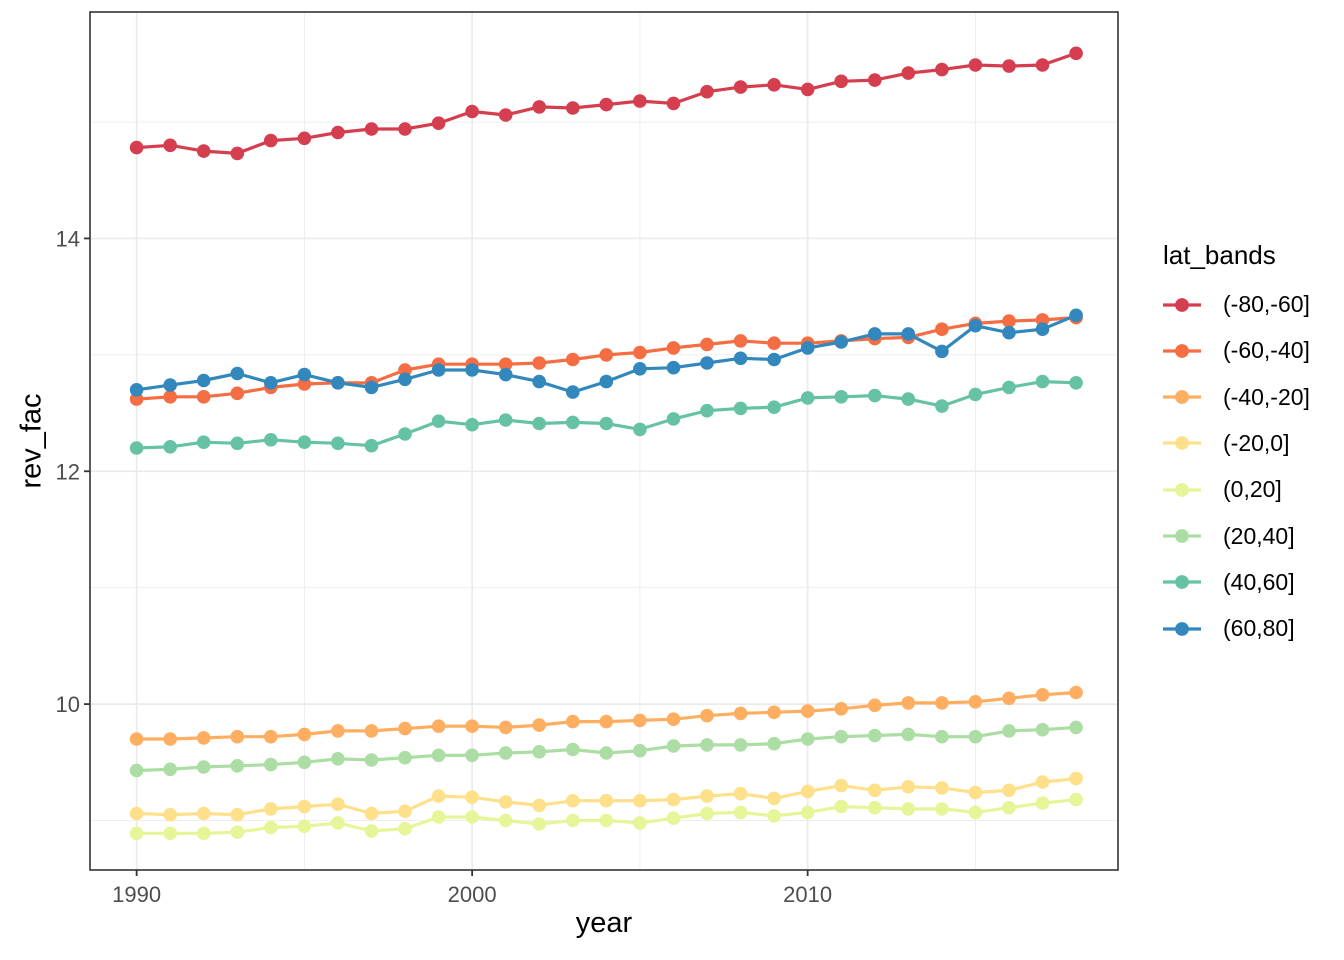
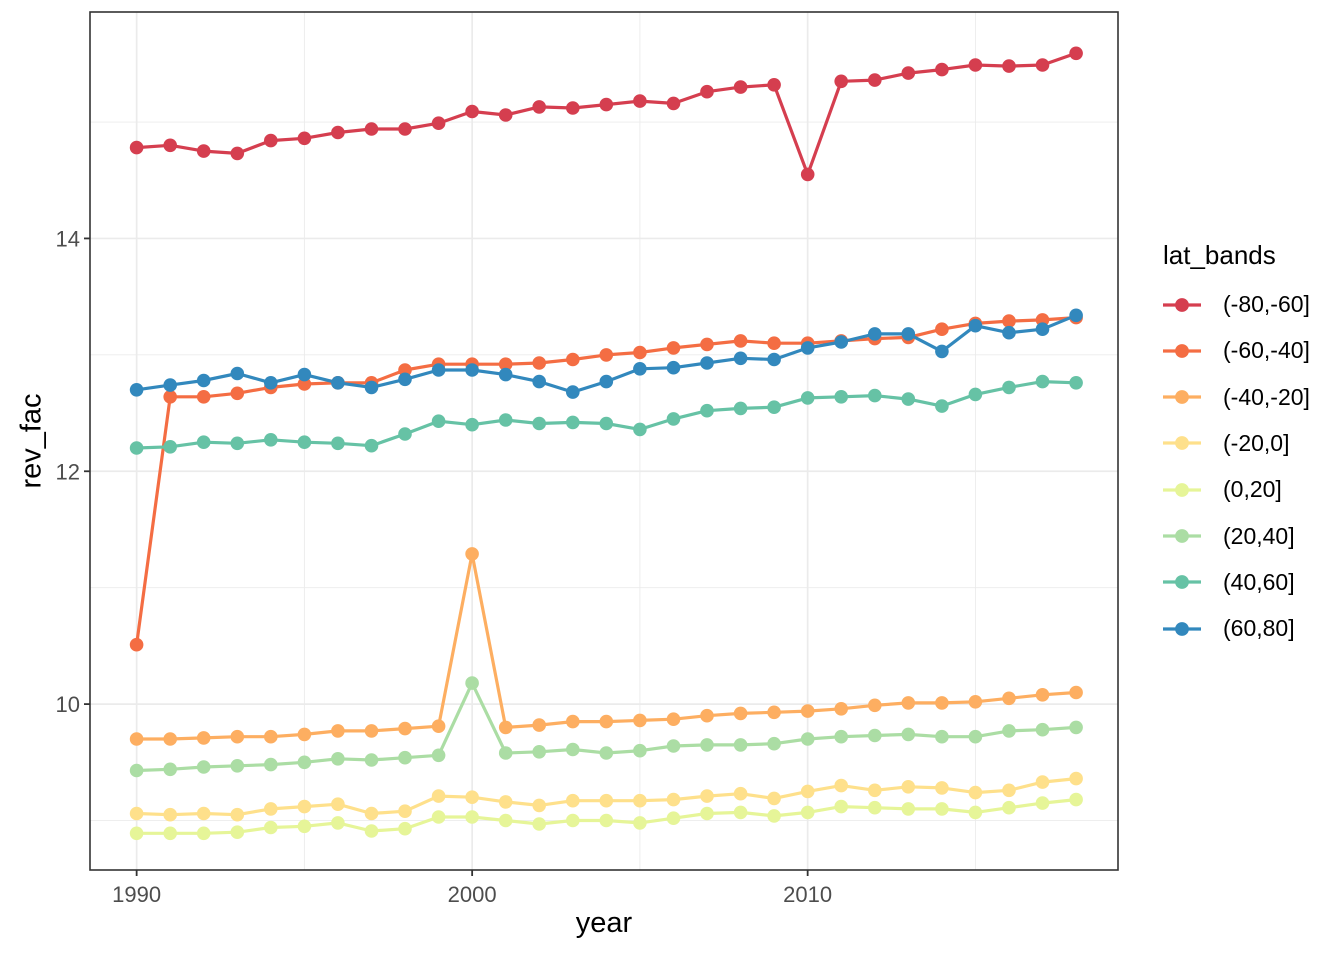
(-60,-40]/1990: 12.62 -> 10.51
(-40,-20]/2000: 9.81 -> 11.29
(20,40]/2000: 9.56 -> 10.18
(-80,-60]/2010: 15.28 -> 14.55
